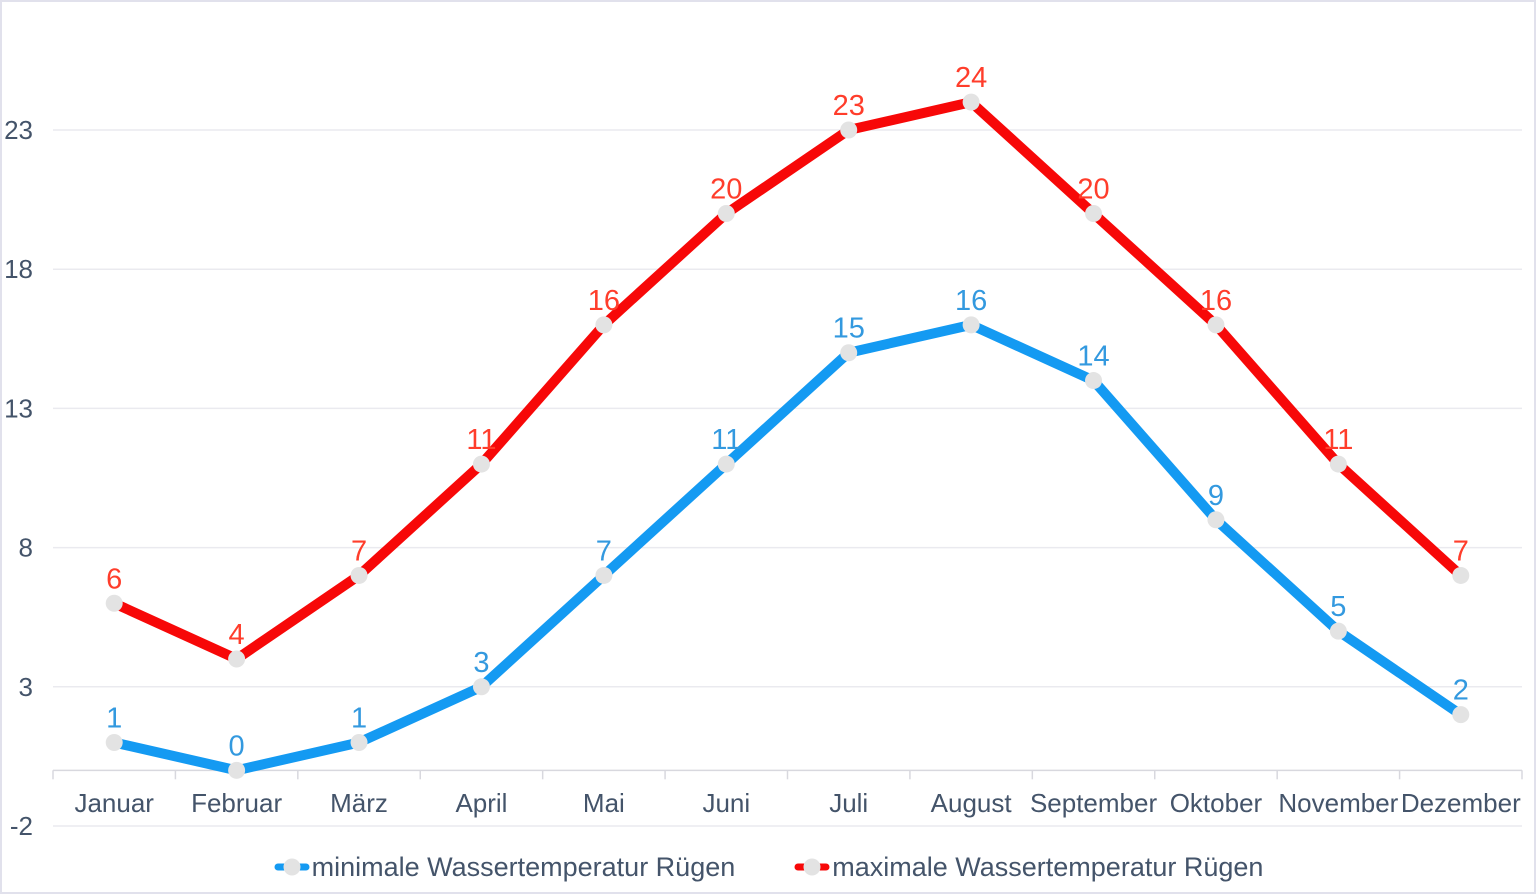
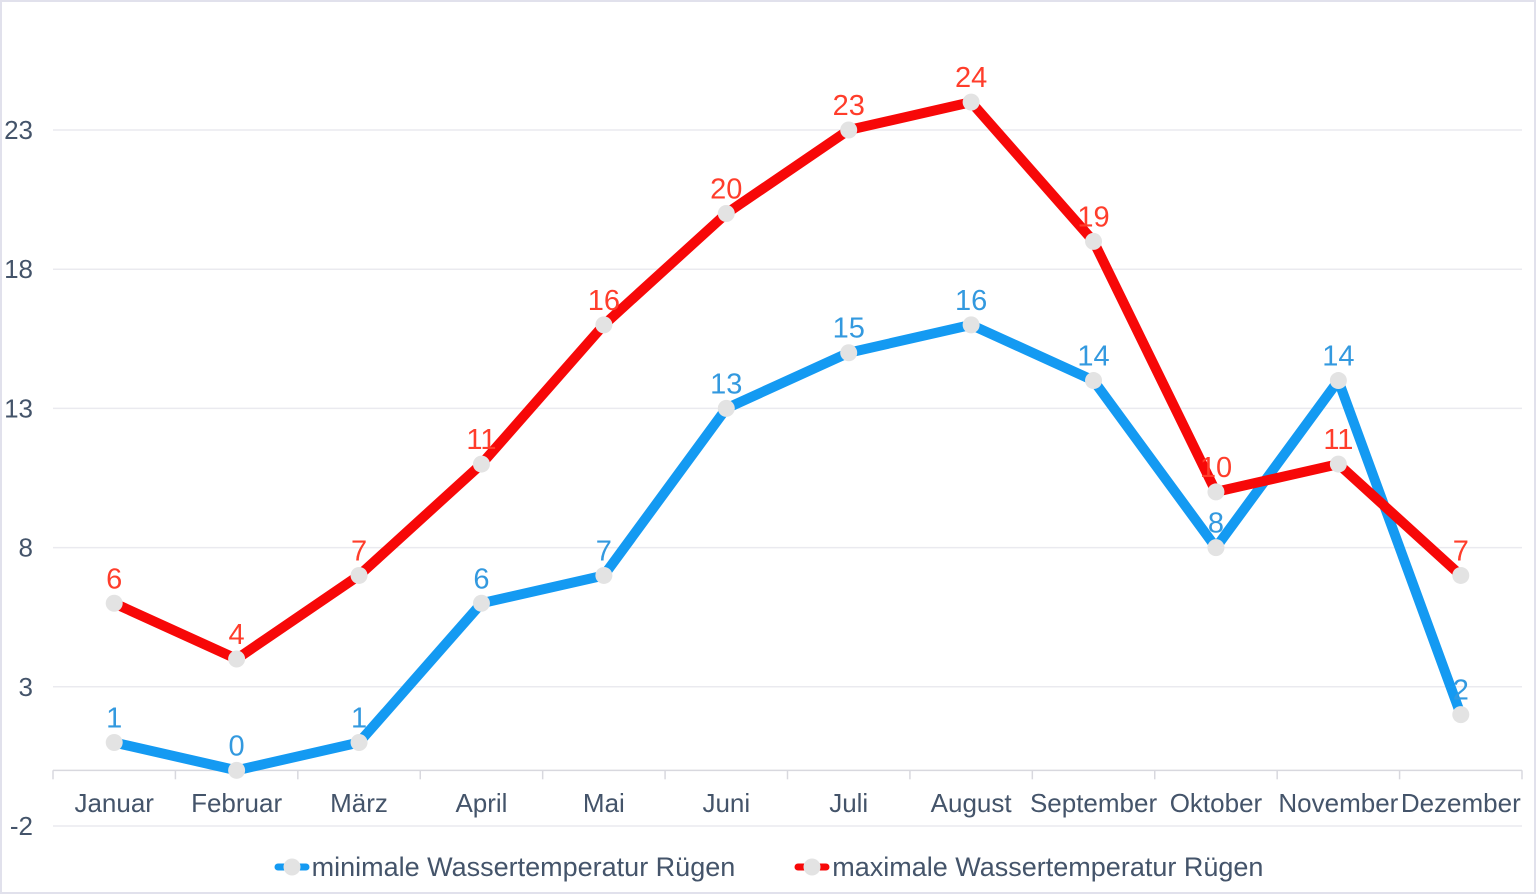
minimale Wassertemperatur Rügen/April: 3 -> 6
minimale Wassertemperatur Rügen/Juni: 11 -> 13
maximale Wassertemperatur Rügen/September: 20 -> 19
minimale Wassertemperatur Rügen/Oktober: 9 -> 8
maximale Wassertemperatur Rügen/Oktober: 16 -> 10
minimale Wassertemperatur Rügen/November: 5 -> 14
